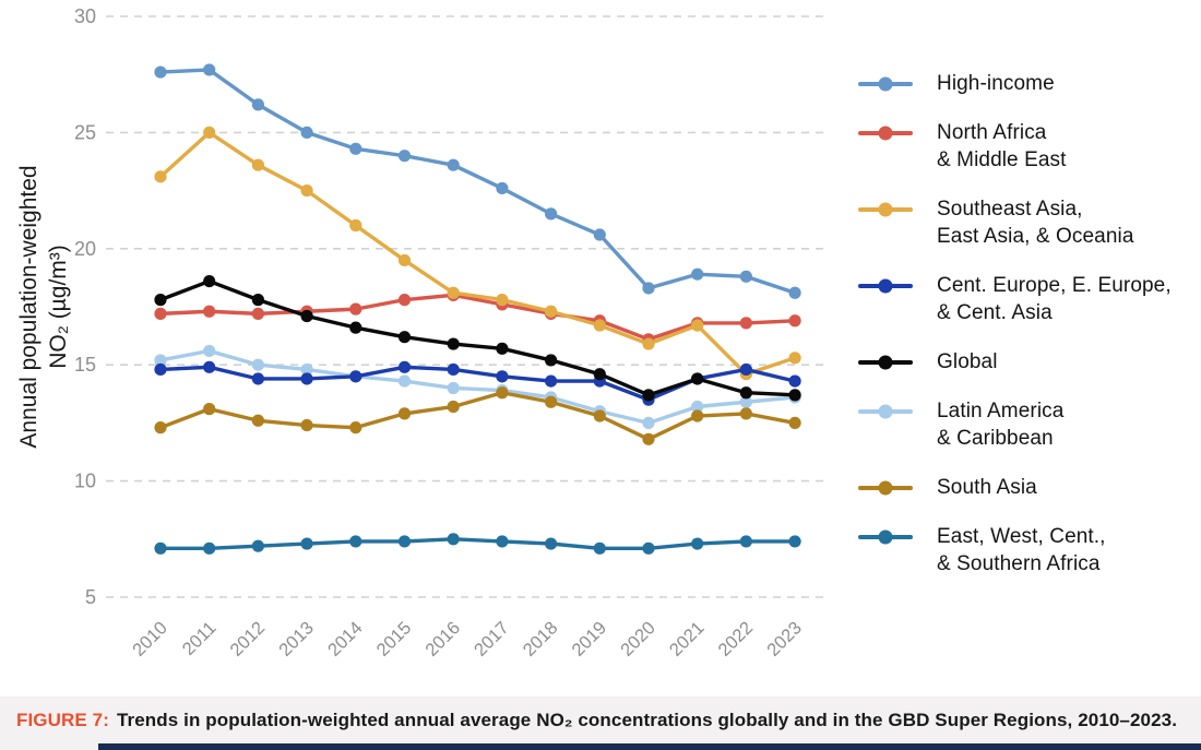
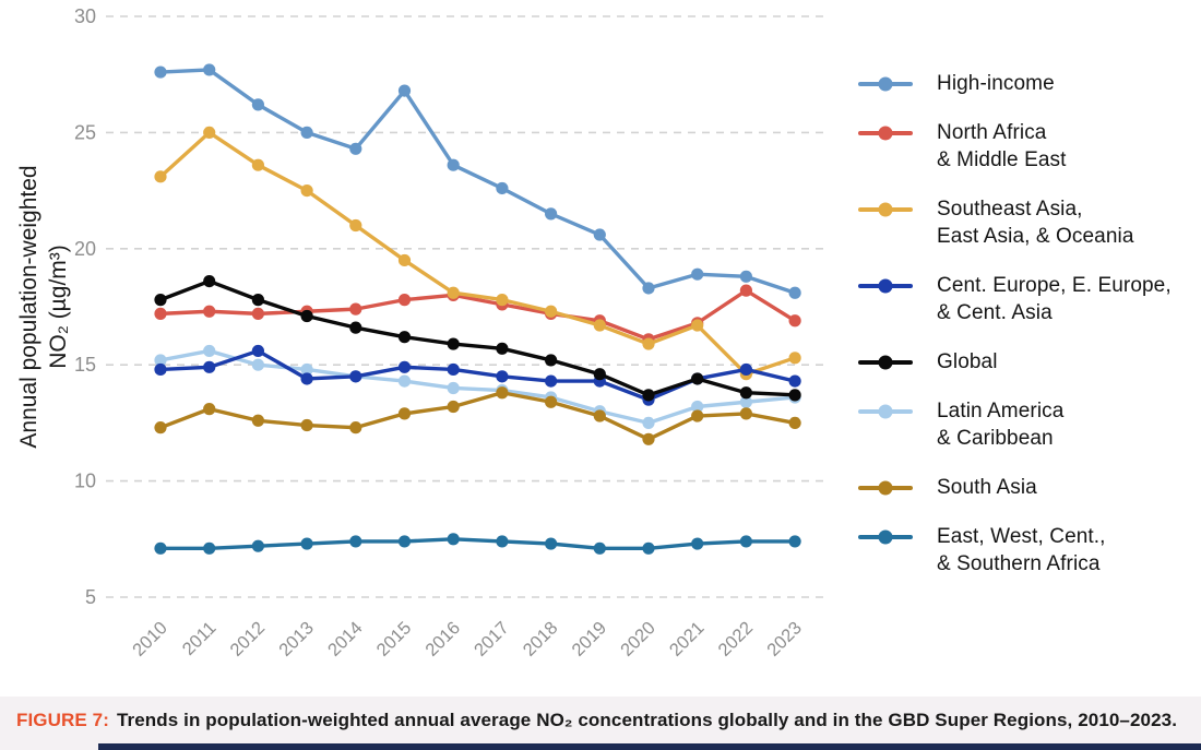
Cent. Europe, E. Europe, & Cent. Asia/2012: 14.4 -> 15.6
High-income/2015: 24.0 -> 26.8
North Africa & Middle East/2022: 16.8 -> 18.2
